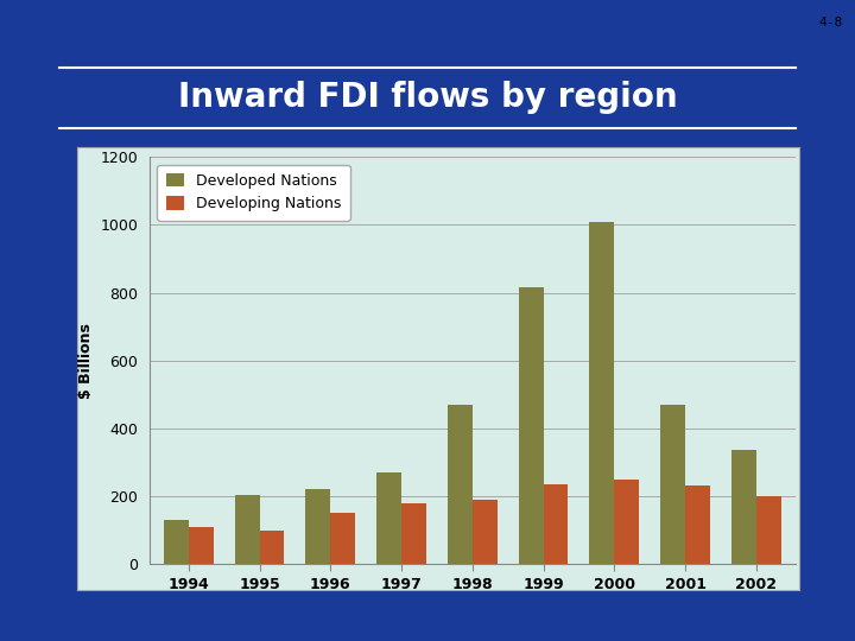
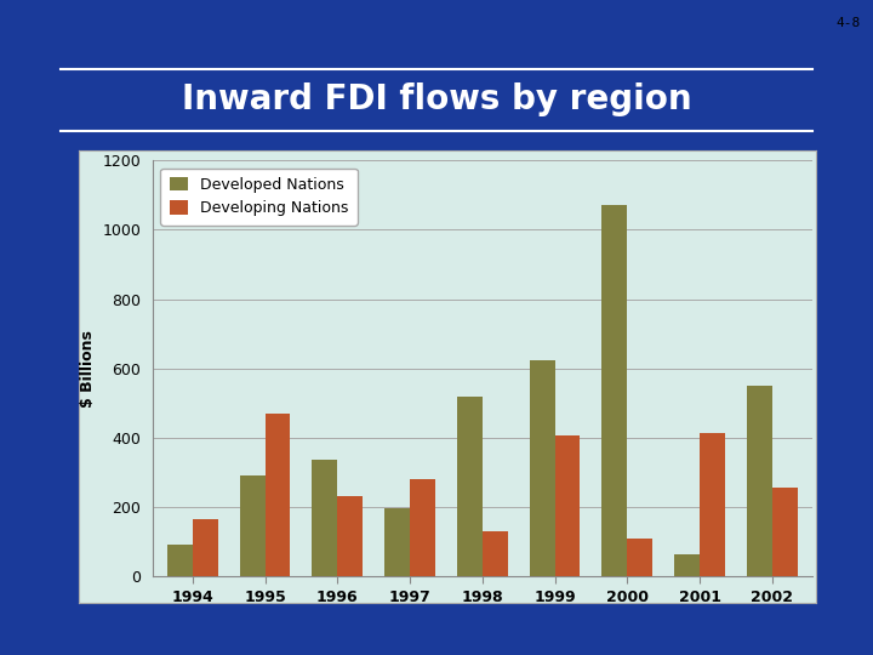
Developed Nations/1994: 130 -> 90
Developing Nations/1994: 110 -> 165
Developed Nations/1995: 205 -> 290
Developing Nations/1995: 100 -> 470
Developed Nations/1996: 220 -> 335
Developing Nations/1996: 150 -> 230
Developed Nations/1997: 270 -> 195
Developing Nations/1997: 180 -> 280
Developed Nations/1998: 470 -> 520
Developing Nations/1998: 190 -> 130
Developed Nations/1999: 815 -> 625
Developing Nations/1999: 235 -> 405
Developed Nations/2000: 1010 -> 1070
Developing Nations/2000: 250 -> 110
Developed Nations/2001: 470 -> 65
Developing Nations/2001: 230 -> 415
Developed Nations/2002: 335 -> 550
Developing Nations/2002: 200 -> 255
